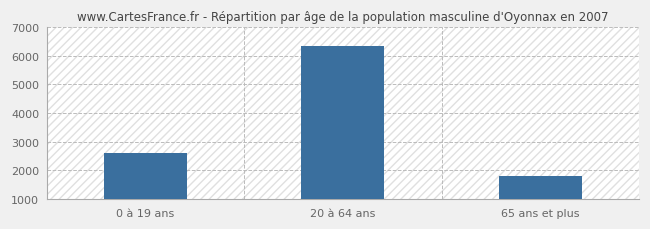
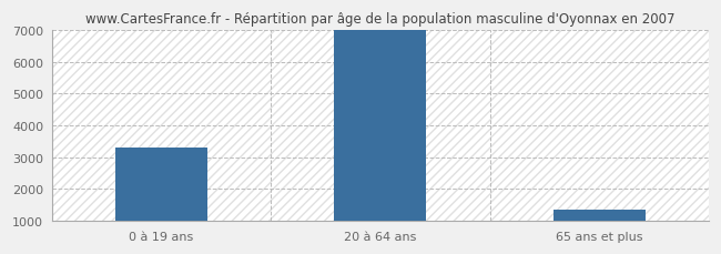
0 à 19 ans: 2600 -> 3300
20 à 64 ans: 6350 -> 7000
65 ans et plus: 1800 -> 1350
